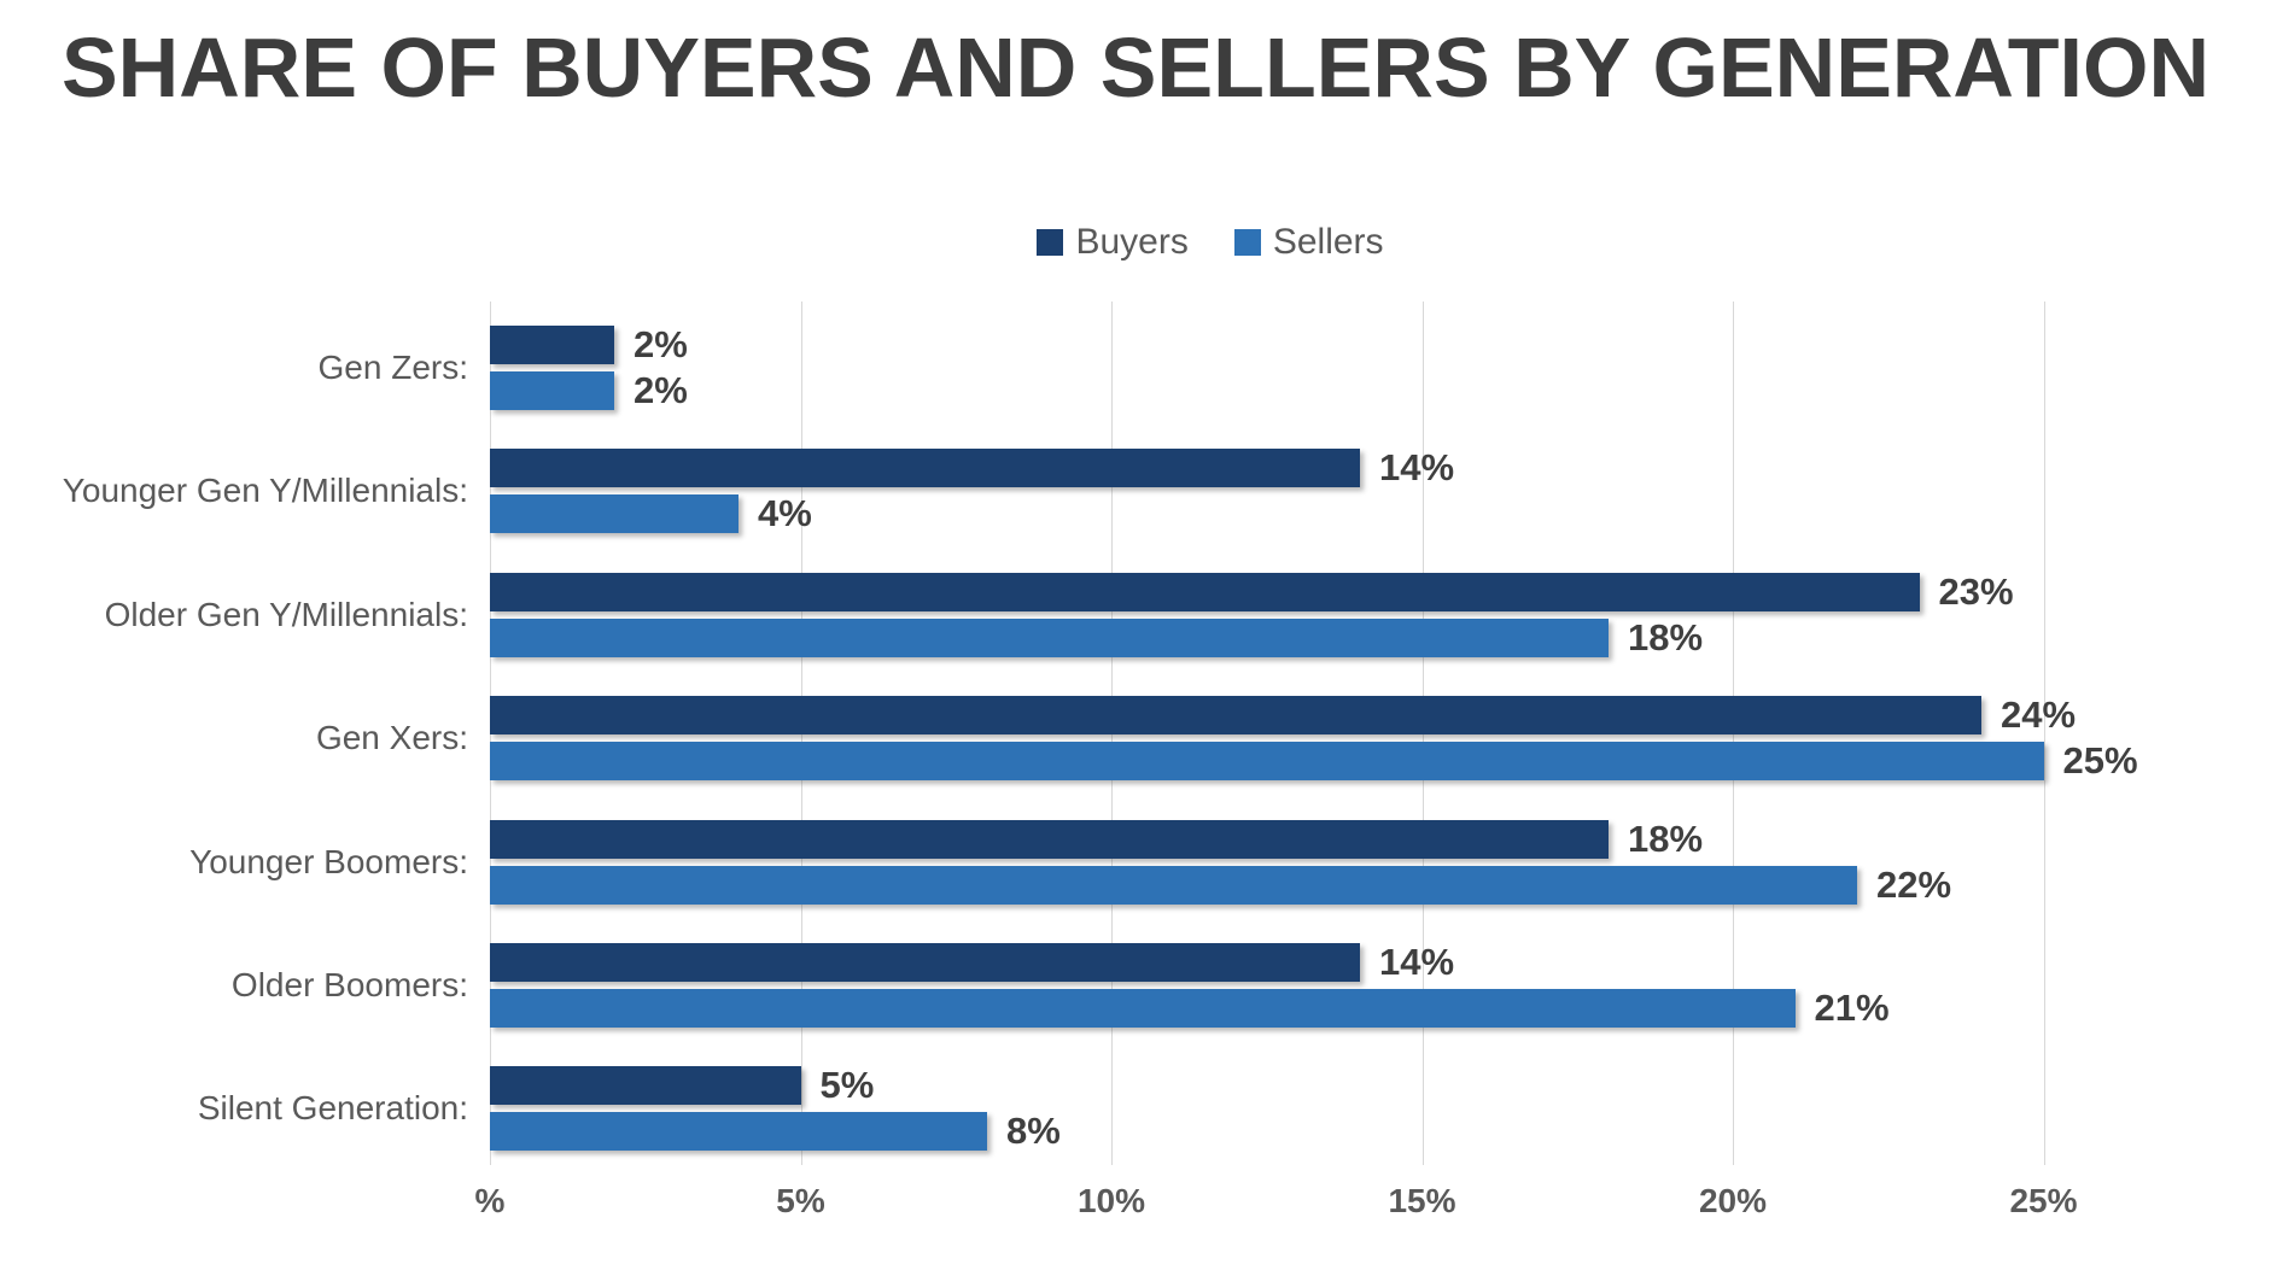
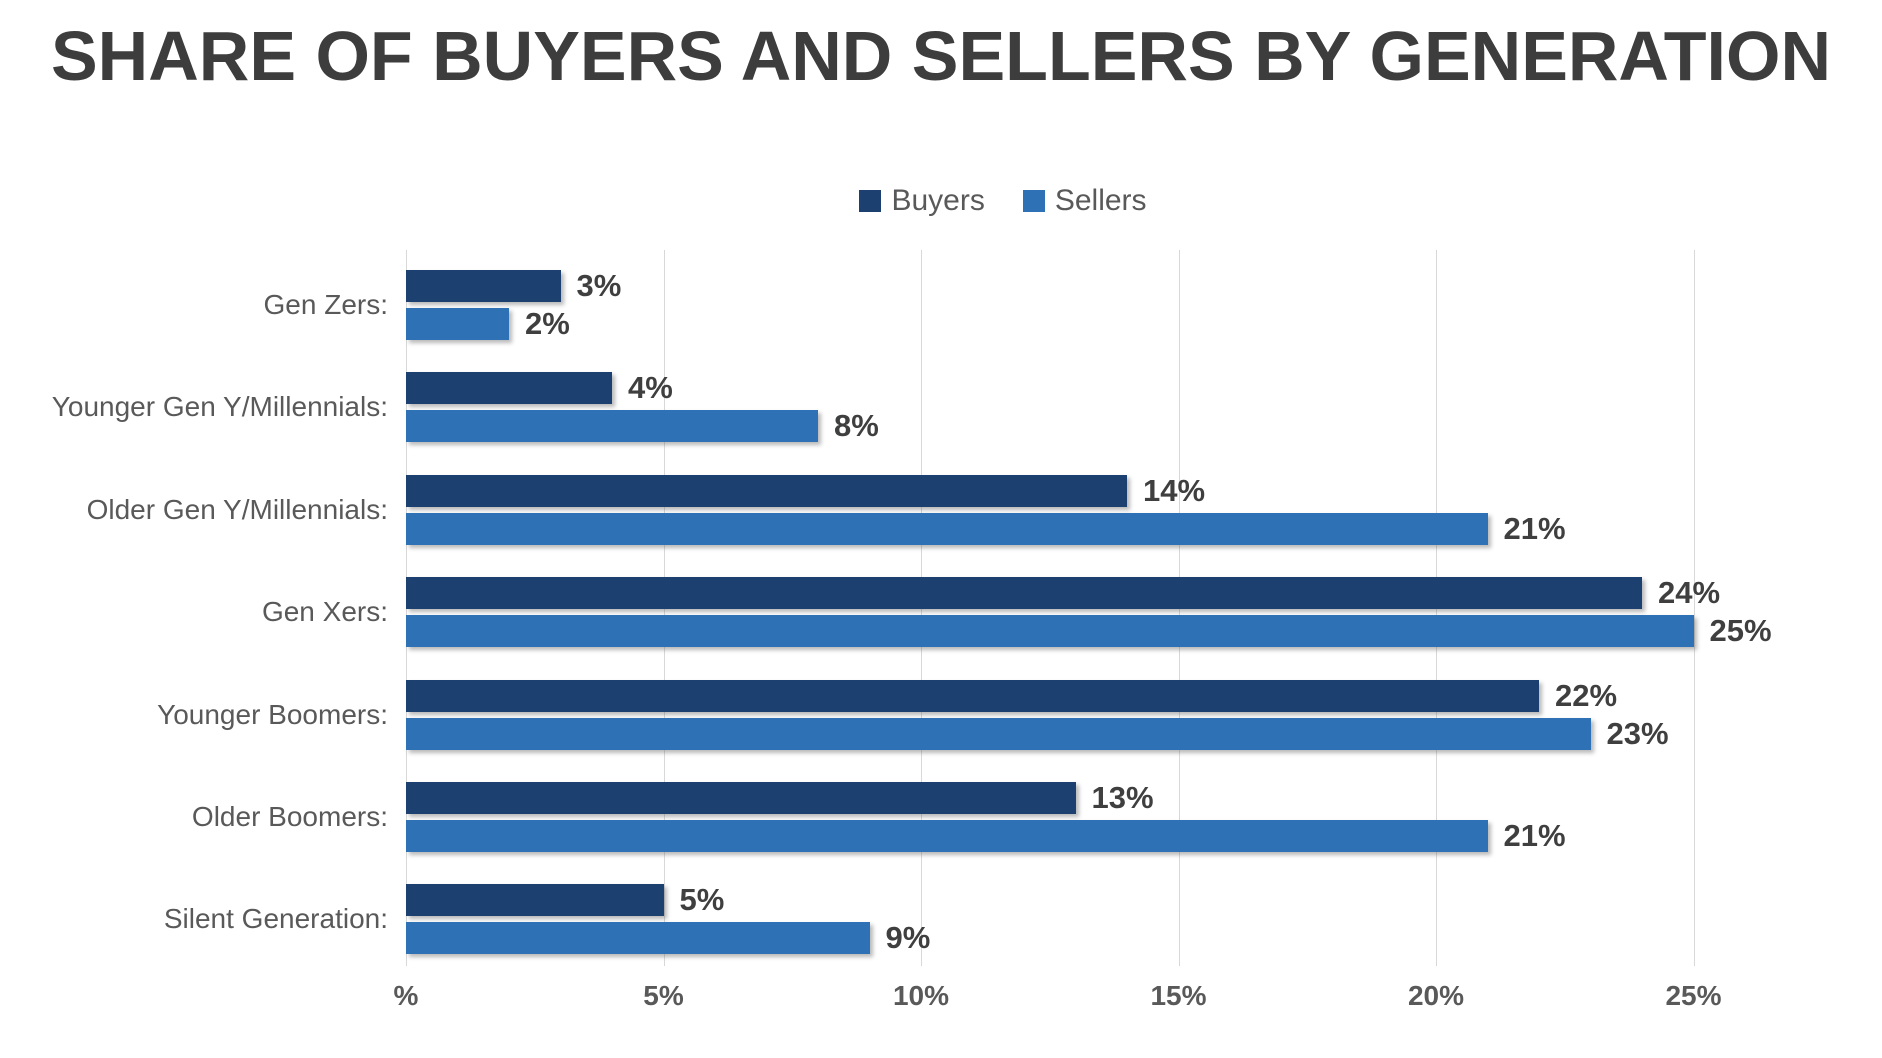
Buyers/Gen Zers:: 2% -> 3%
Buyers/Younger Gen Y/Millennials:: 14% -> 4%
Sellers/Younger Gen Y/Millennials:: 4% -> 8%
Buyers/Older Gen Y/Millennials:: 23% -> 14%
Sellers/Older Gen Y/Millennials:: 18% -> 21%
Buyers/Younger Boomers:: 18% -> 22%
Sellers/Younger Boomers:: 22% -> 23%
Buyers/Older Boomers:: 14% -> 13%
Sellers/Silent Generation:: 8% -> 9%
